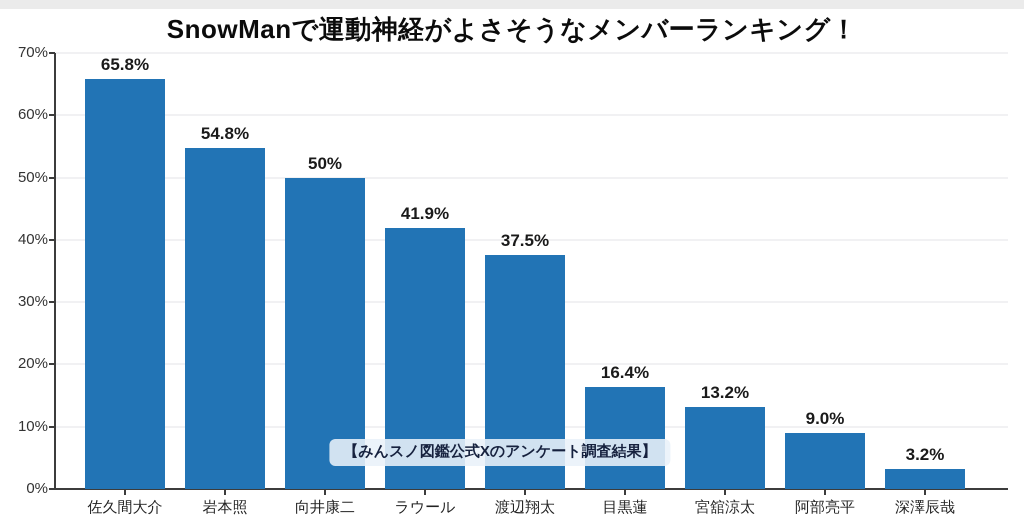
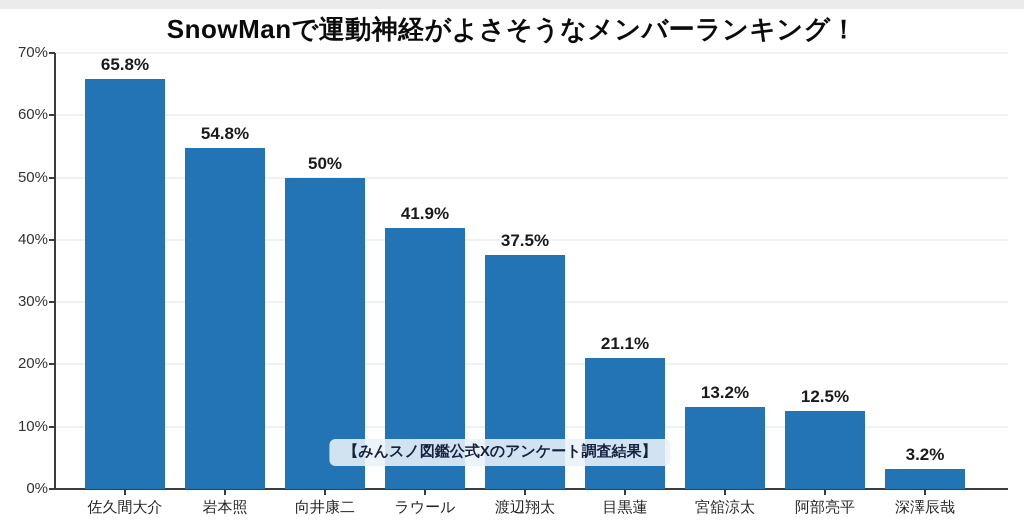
目黒蓮: 16.4% -> 21.1%
阿部亮平: 9.0% -> 12.5%
